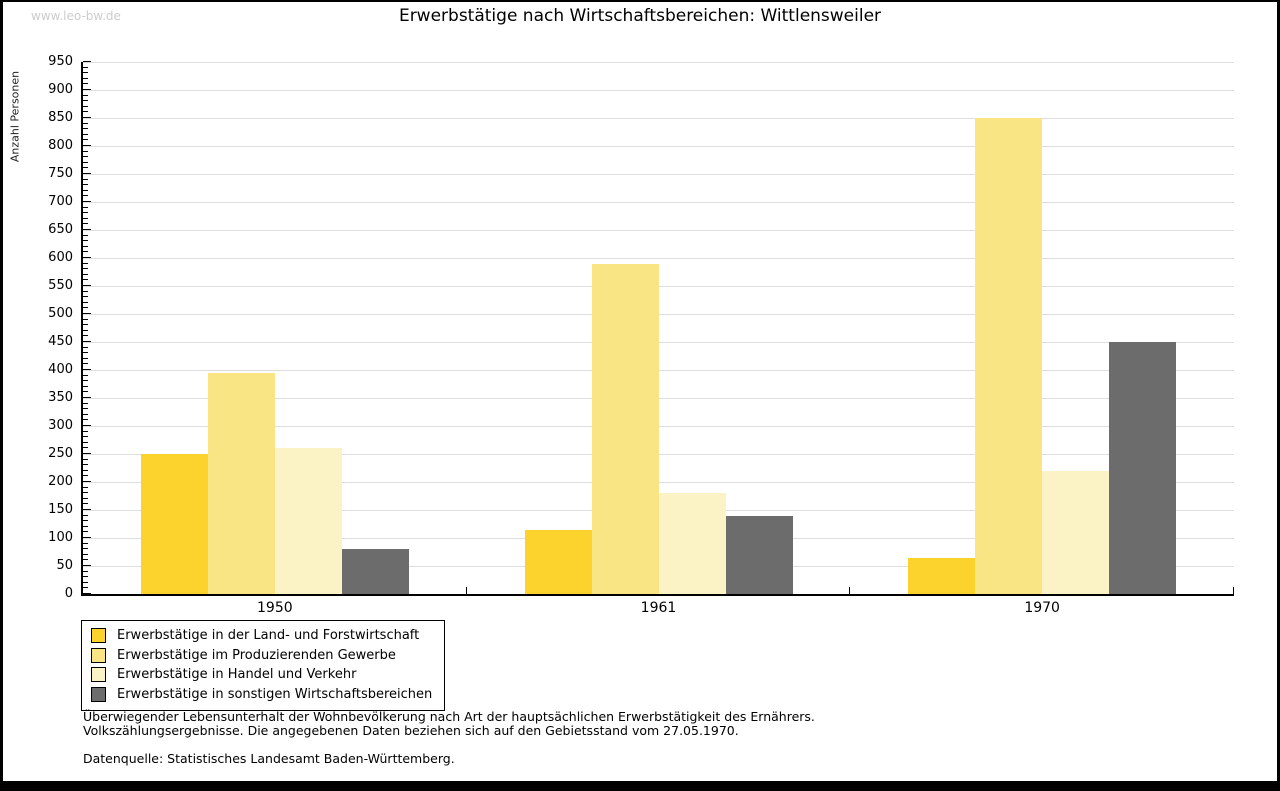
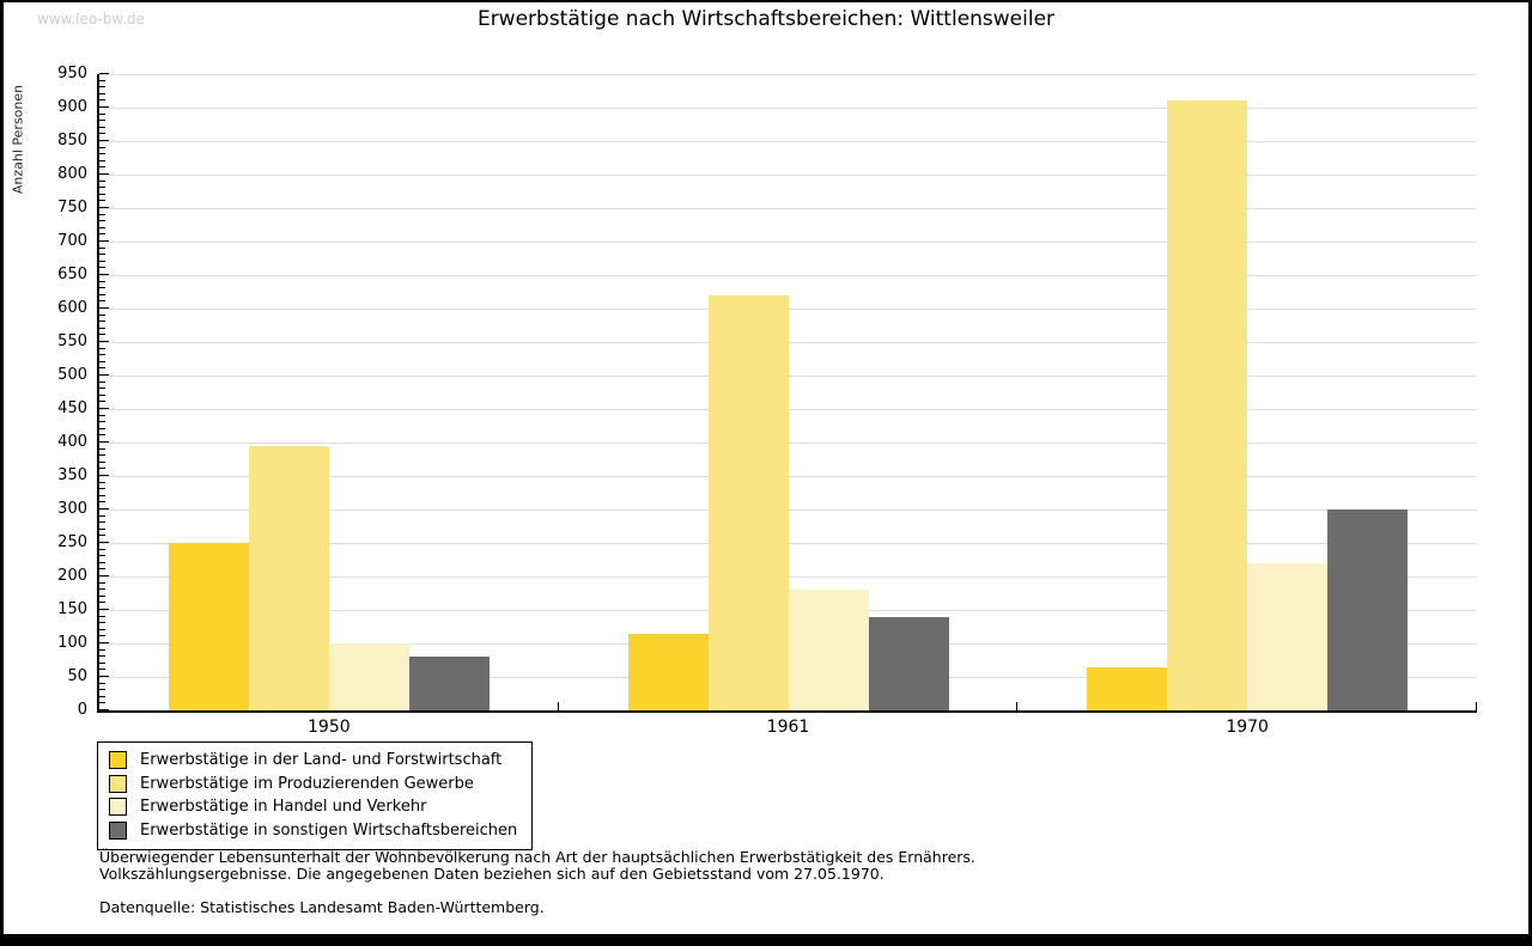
Erwerbstätige in Handel und Verkehr/1950: 260 -> 100
Erwerbstätige im Produzierenden Gewerbe/1961: 590 -> 620
Erwerbstätige im Produzierenden Gewerbe/1970: 850 -> 910
Erwerbstätige in sonstigen Wirtschaftsbereichen/1970: 450 -> 300
